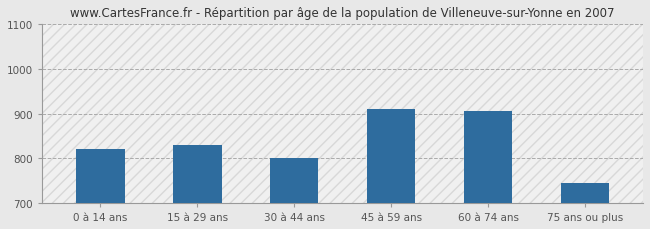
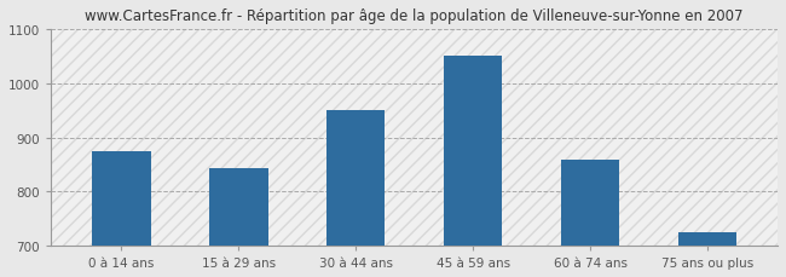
0 à 14 ans: 820 -> 875
15 à 29 ans: 830 -> 843
30 à 44 ans: 800 -> 950
45 à 59 ans: 910 -> 1052
60 à 74 ans: 905 -> 860
75 ans ou plus: 745 -> 725
